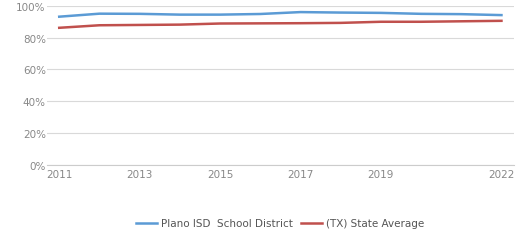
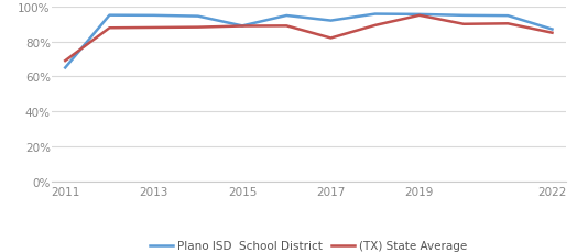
Plano ISD School District/2011: 93% -> 65%
(TX) State Average/2011: 86% -> 69%
Plano ISD School District/2015: 94% -> 89%
Plano ISD School District/2017: 96% -> 92%
(TX) State Average/2017: 89% -> 82%
(TX) State Average/2019: 90% -> 95%
Plano ISD School District/2022: 94% -> 87%
(TX) State Average/2022: 91% -> 85%
